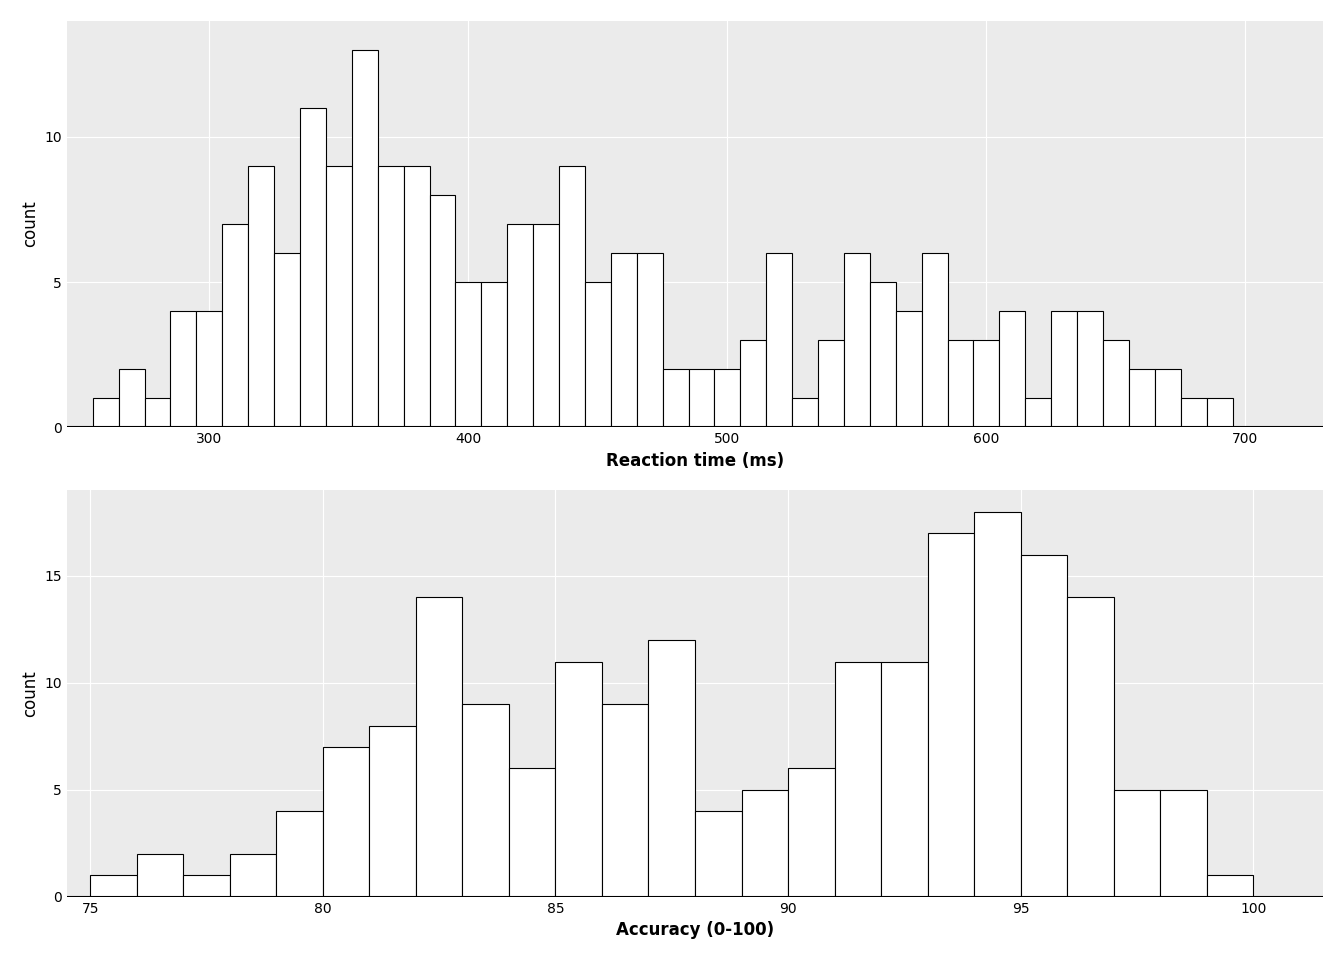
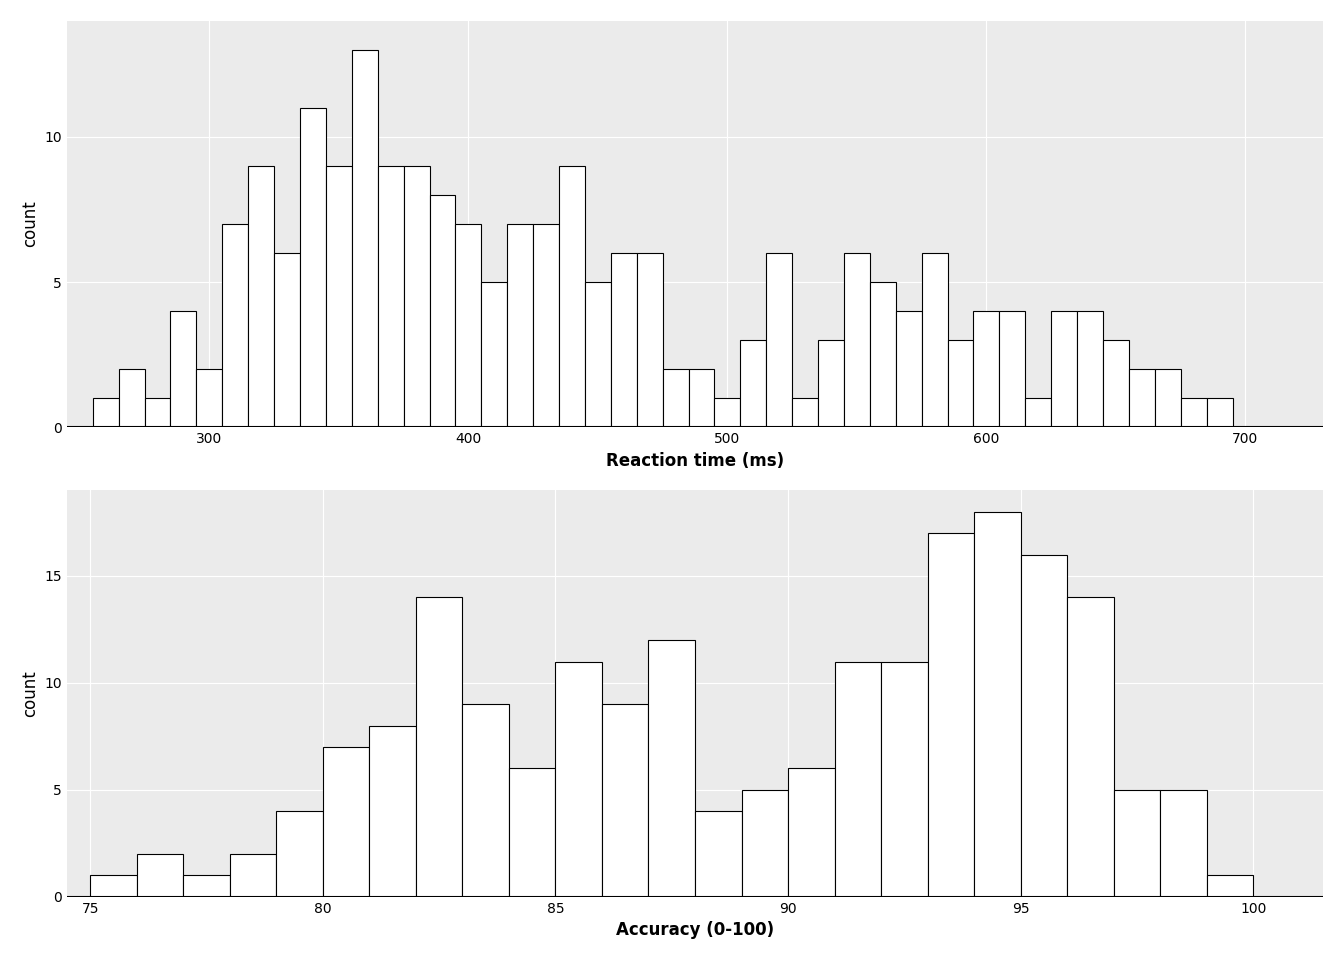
300: 4 -> 2
400: 5 -> 7
500: 2 -> 1
600: 3 -> 4
